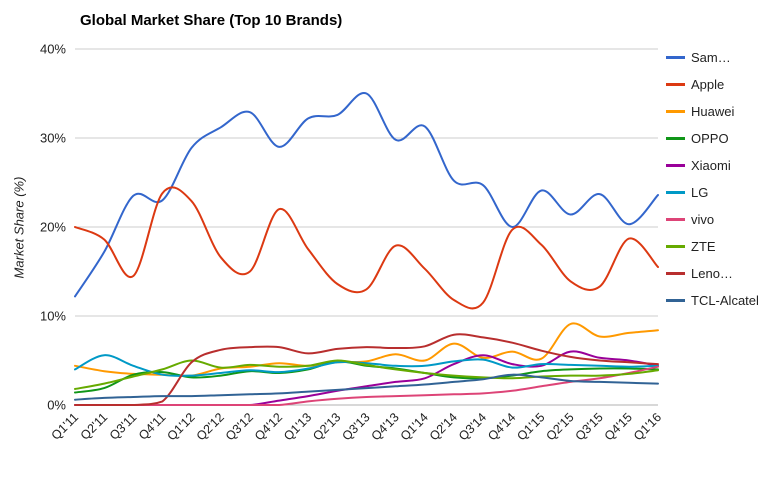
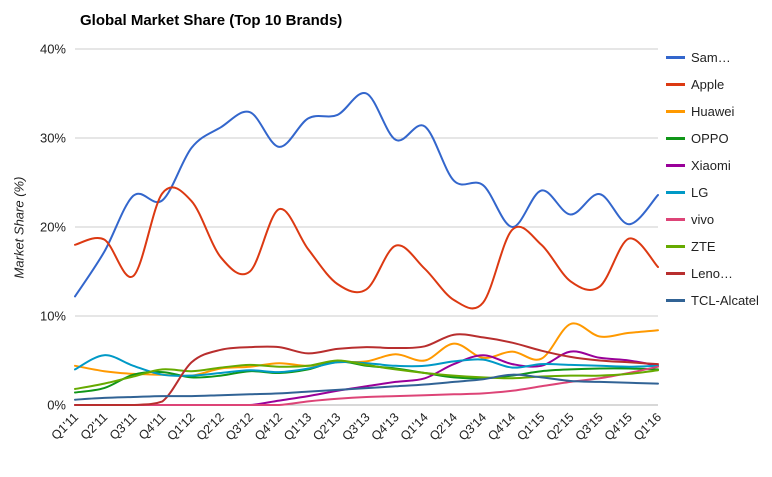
Apple/Q1'11: 20% -> 18%
ZTE/Q1'12: 5% -> 4%
